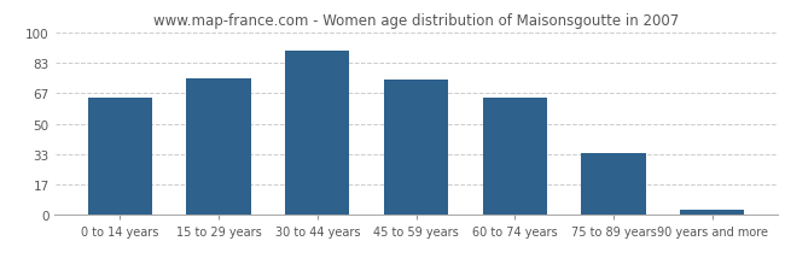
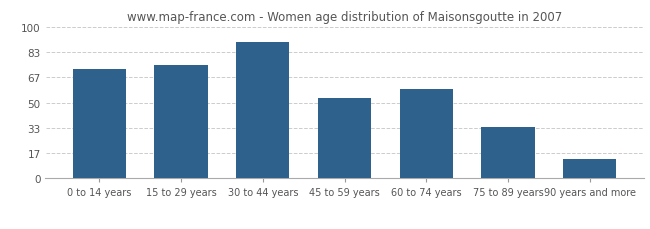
0 to 14 years: 64 -> 72
45 to 59 years: 74 -> 53
60 to 74 years: 64 -> 59
90 years and more: 3 -> 13
